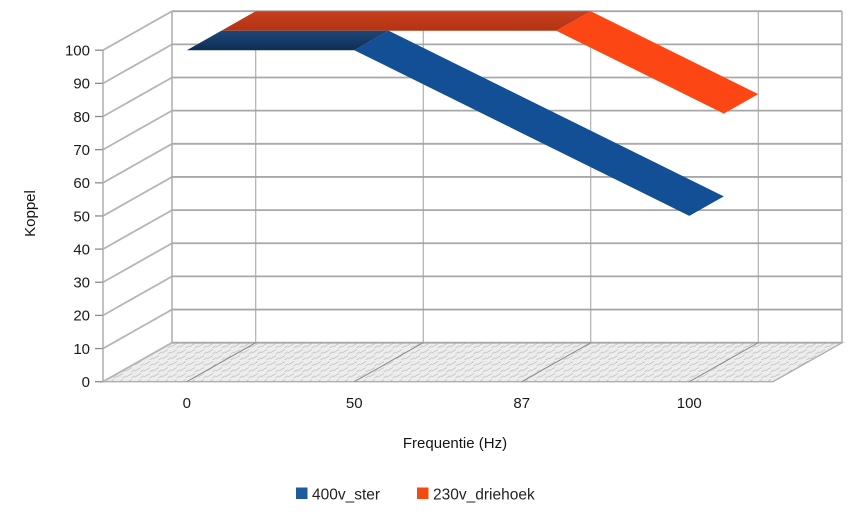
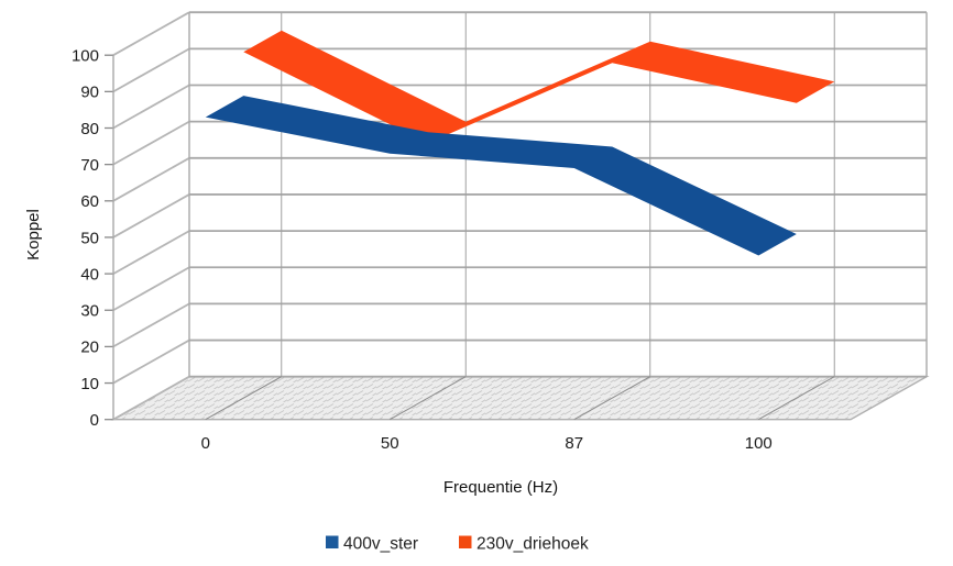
400v_ster/0: 100 -> 83
230v_driehoek/0: 100 -> 95
400v_ster/50: 100 -> 73
230v_driehoek/50: 100 -> 70
400v_ster/87: 75 -> 69
230v_driehoek/87: 100 -> 92
400v_ster/100: 50 -> 45
230v_driehoek/100: 75 -> 81
